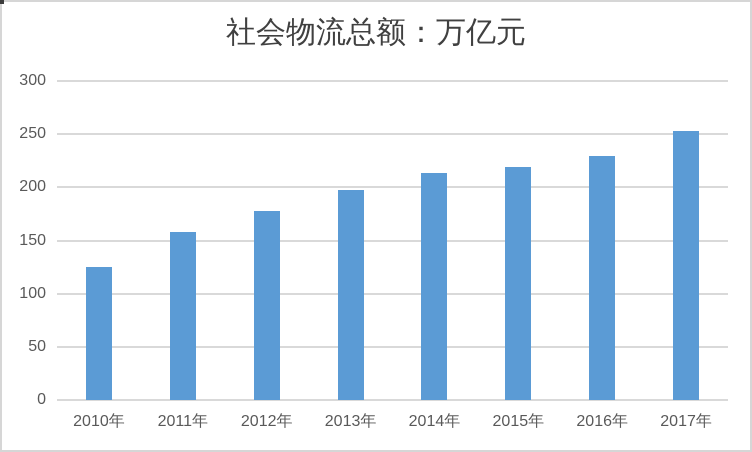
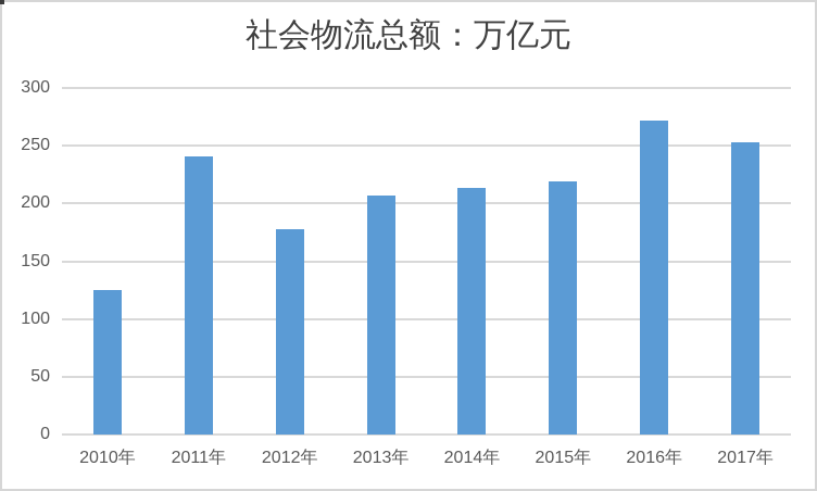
2011年: 158 -> 241
2013年: 198 -> 207
2016年: 230 -> 272
